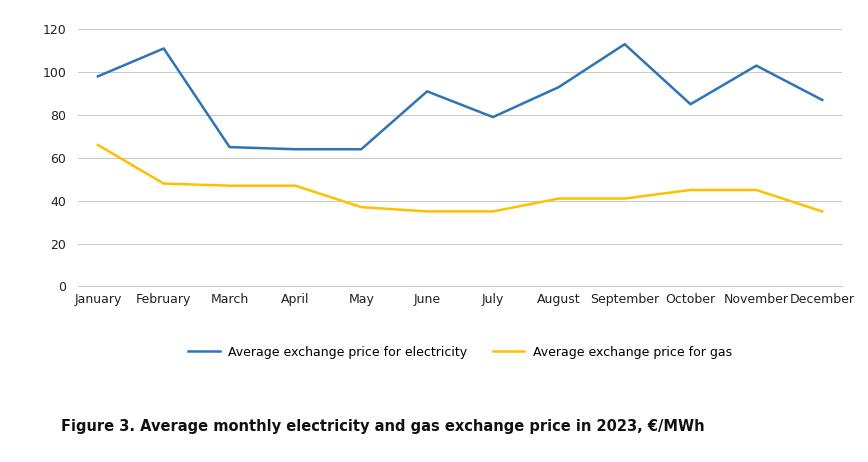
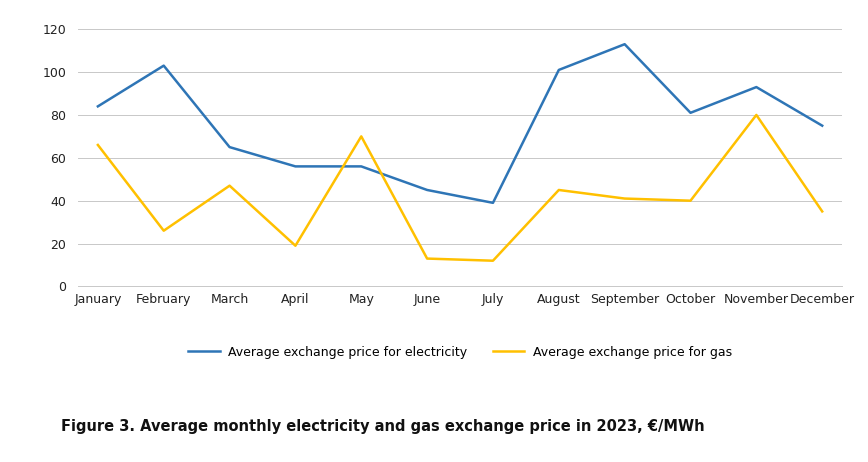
Average exchange price for electricity/January: 98 -> 84
Average exchange price for electricity/February: 111 -> 103
Average exchange price for gas/February: 48 -> 26
Average exchange price for electricity/April: 64 -> 56
Average exchange price for gas/April: 47 -> 19
Average exchange price for electricity/May: 64 -> 56
Average exchange price for gas/May: 37 -> 70
Average exchange price for electricity/June: 91 -> 45
Average exchange price for gas/June: 35 -> 13
Average exchange price for electricity/July: 79 -> 39
Average exchange price for gas/July: 35 -> 12
Average exchange price for electricity/August: 93 -> 101
Average exchange price for gas/August: 41 -> 45
Average exchange price for electricity/October: 85 -> 81
Average exchange price for gas/October: 45 -> 40
Average exchange price for electricity/November: 103 -> 93
Average exchange price for gas/November: 45 -> 80
Average exchange price for electricity/December: 87 -> 75
